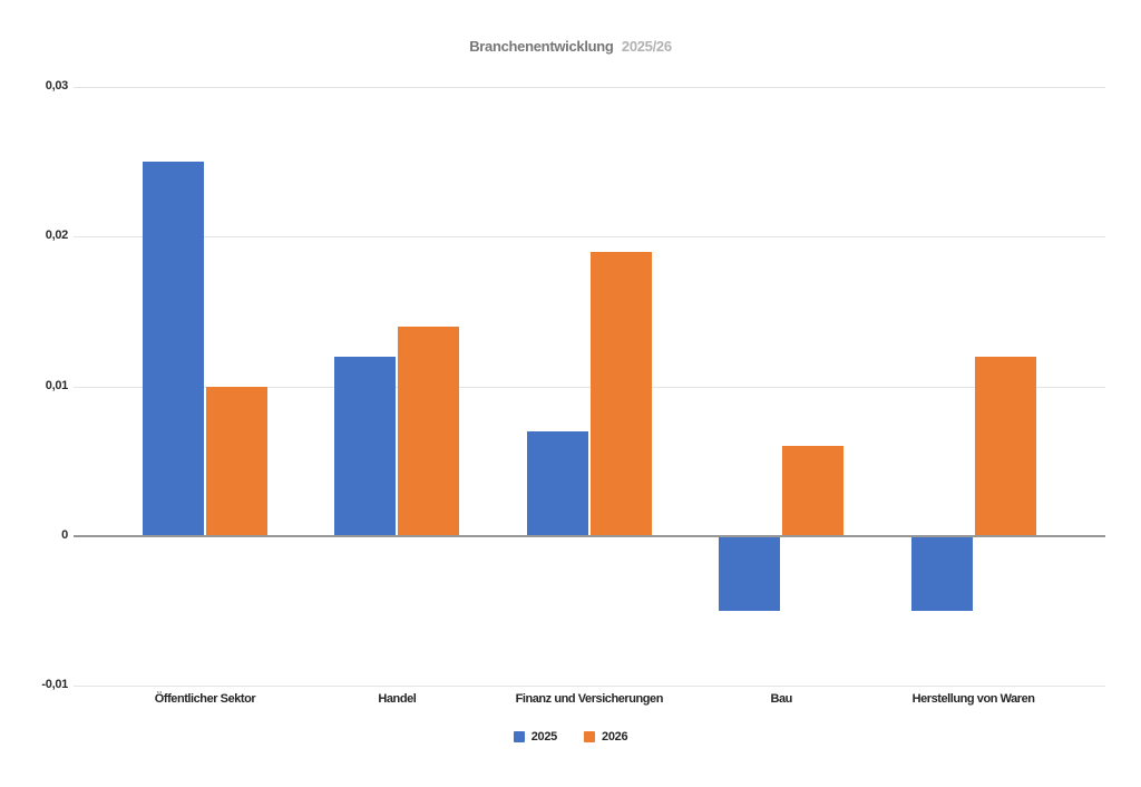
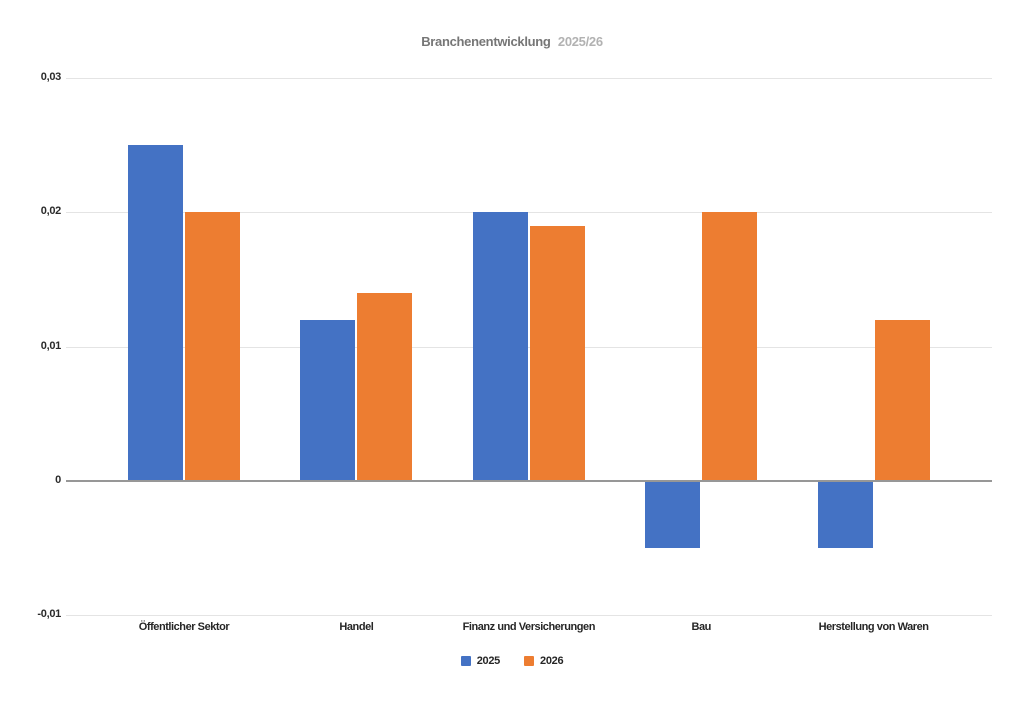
2026/Öffentlicher Sektor: 0,01 -> 0,02
2025/Finanz und Versicherungen: 0,01 -> 0,02
2026/Bau: 0,01 -> 0,02
